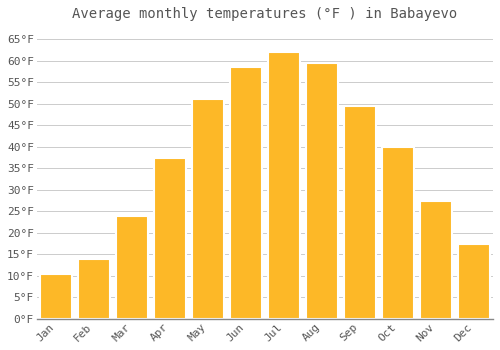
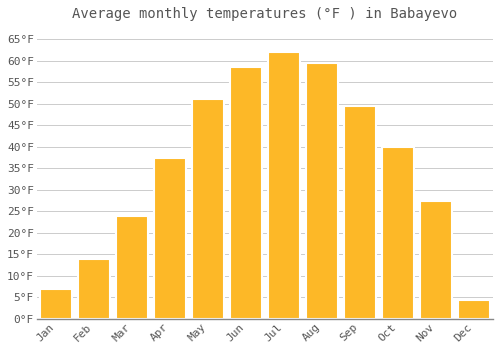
Jan: 10.5°F -> 7.0°F
Dec: 17.5°F -> 4.5°F
